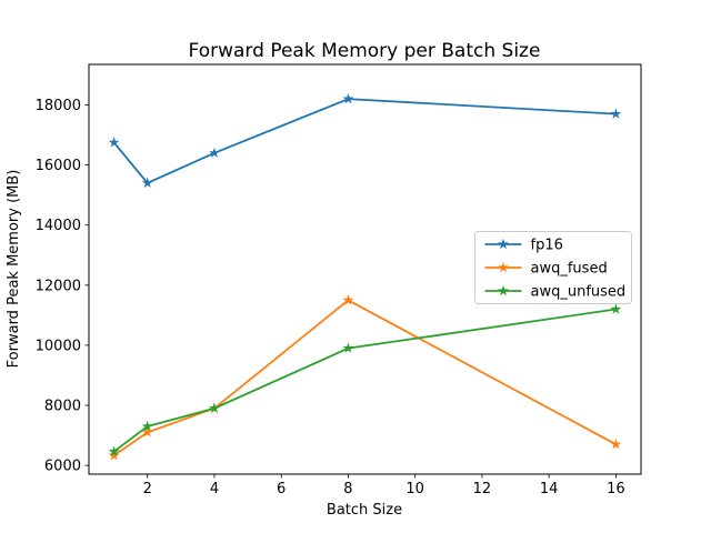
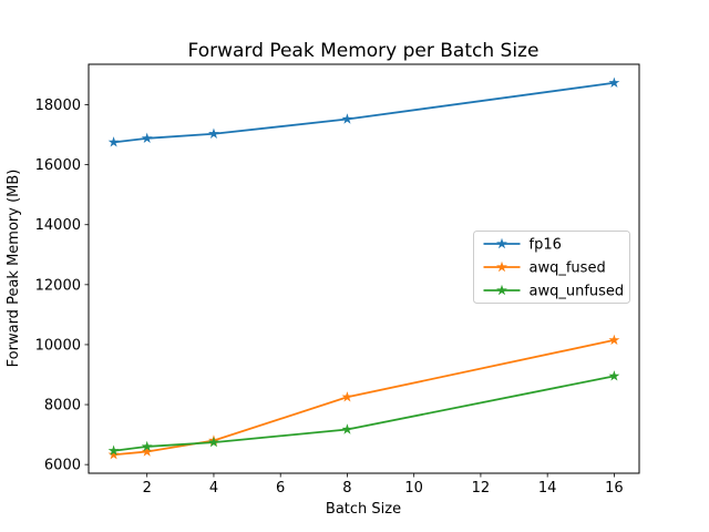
fp16/2: 15400 -> 16900
awq_fused/2: 7100 -> 6400
awq_unfused/2: 7300 -> 6600
fp16/4: 16400 -> 17000
awq_fused/4: 7900 -> 6800
awq_unfused/4: 7900 -> 6700
fp16/8: 18200 -> 17500
awq_fused/8: 11500 -> 8200
awq_unfused/8: 9900 -> 7200
fp16/16: 17700 -> 18700
awq_fused/16: 6700 -> 10200
awq_unfused/16: 11200 -> 9000
